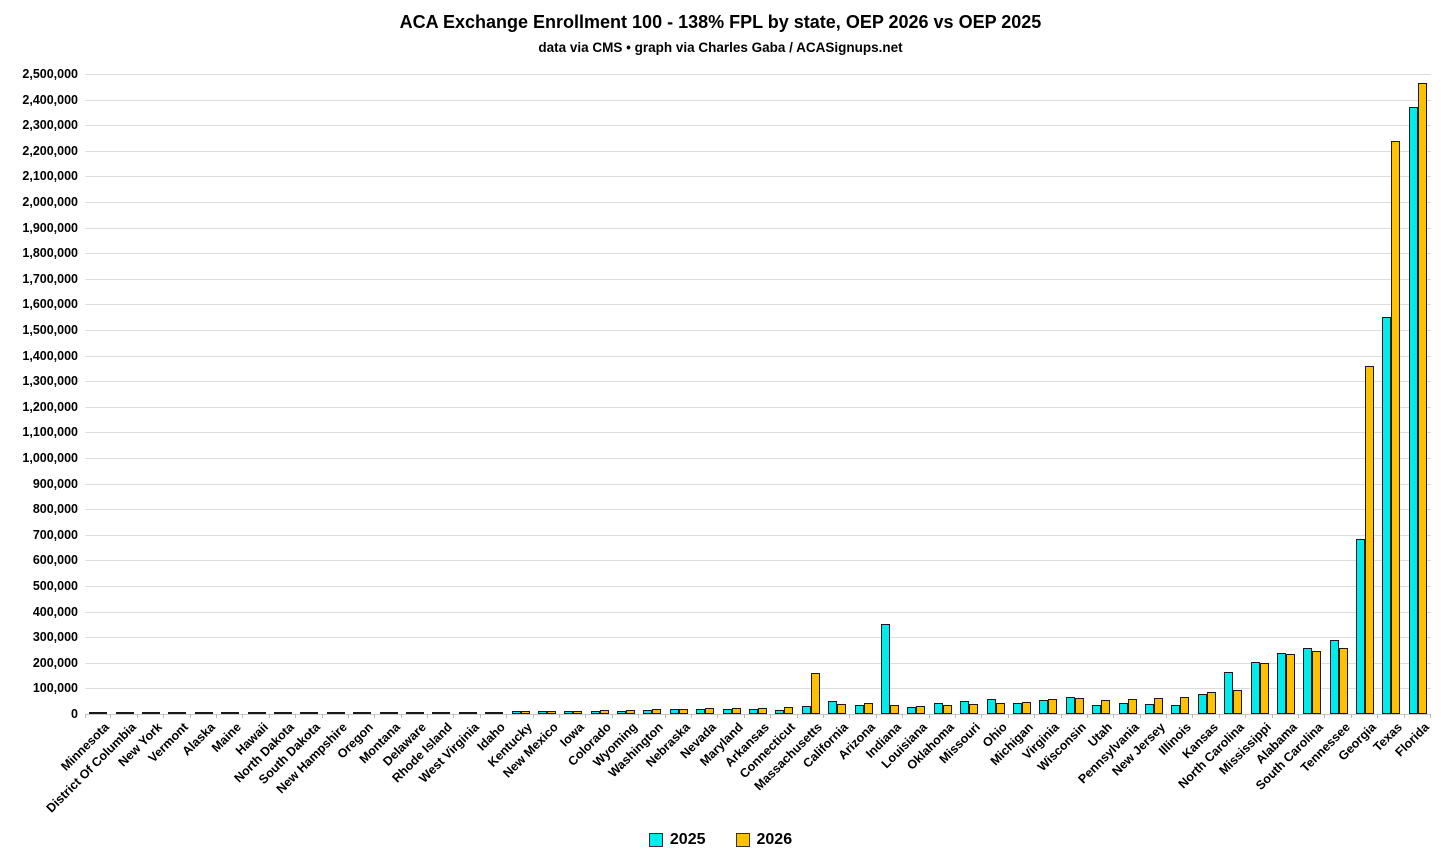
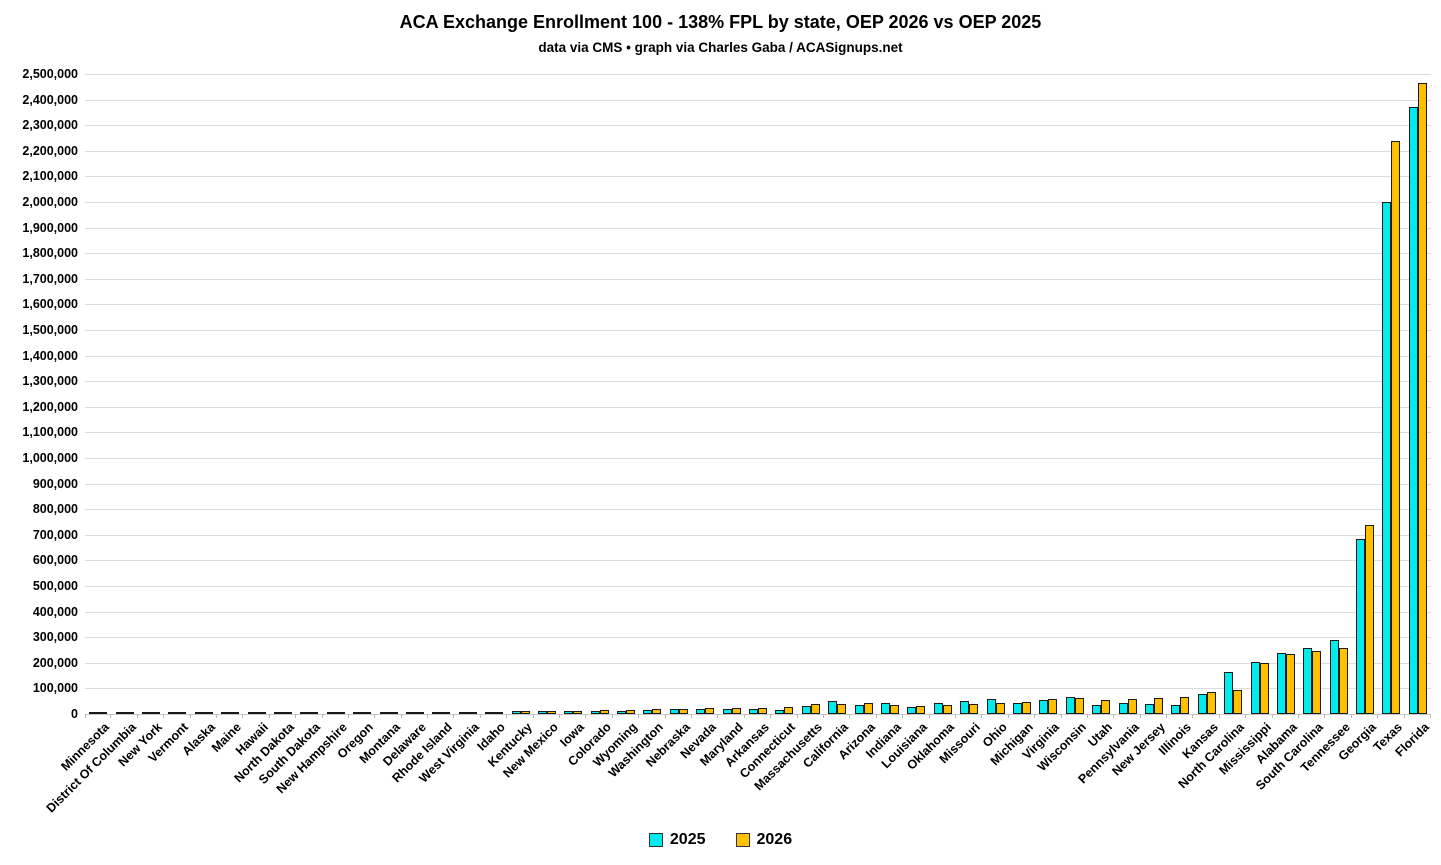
2026/Massachusetts: 160000 -> 40000
2025/Indiana: 350000 -> 40000
2026/Georgia: 1360000 -> 740000
2025/Texas: 1550000 -> 2000000
